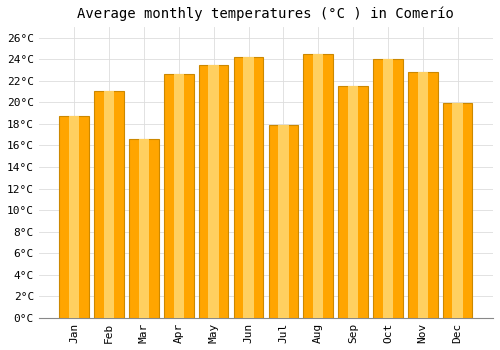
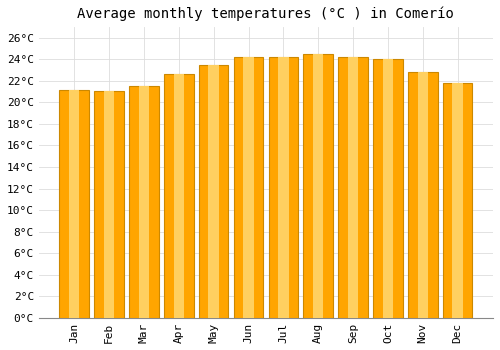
Jan: 18.7°C -> 21.1°C
Mar: 16.6°C -> 21.5°C
Jul: 17.9°C -> 24.2°C
Sep: 21.5°C -> 24.2°C
Dec: 19.9°C -> 21.8°C
